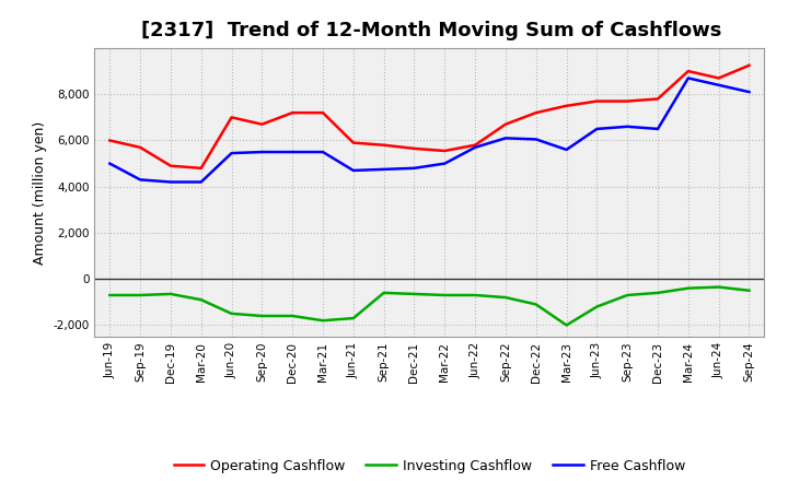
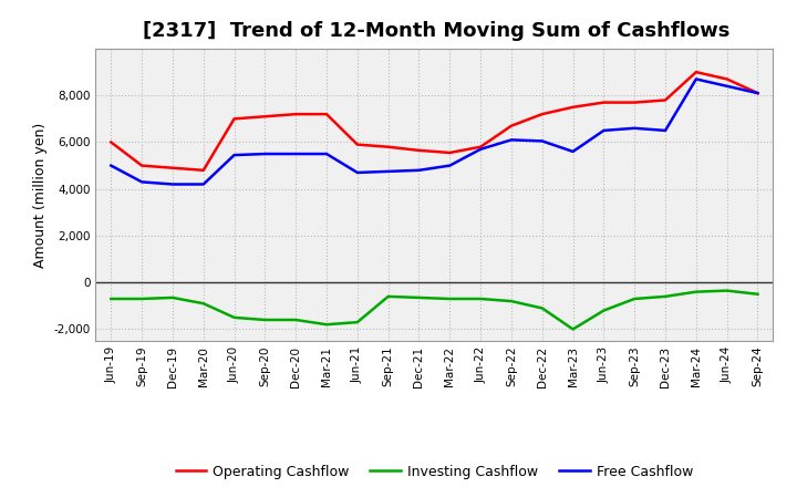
Operating Cashflow/Sep-19: 5,700 -> 5,000
Operating Cashflow/Sep-20: 6,700 -> 7,100
Operating Cashflow/Sep-24: 9,250 -> 8,100
